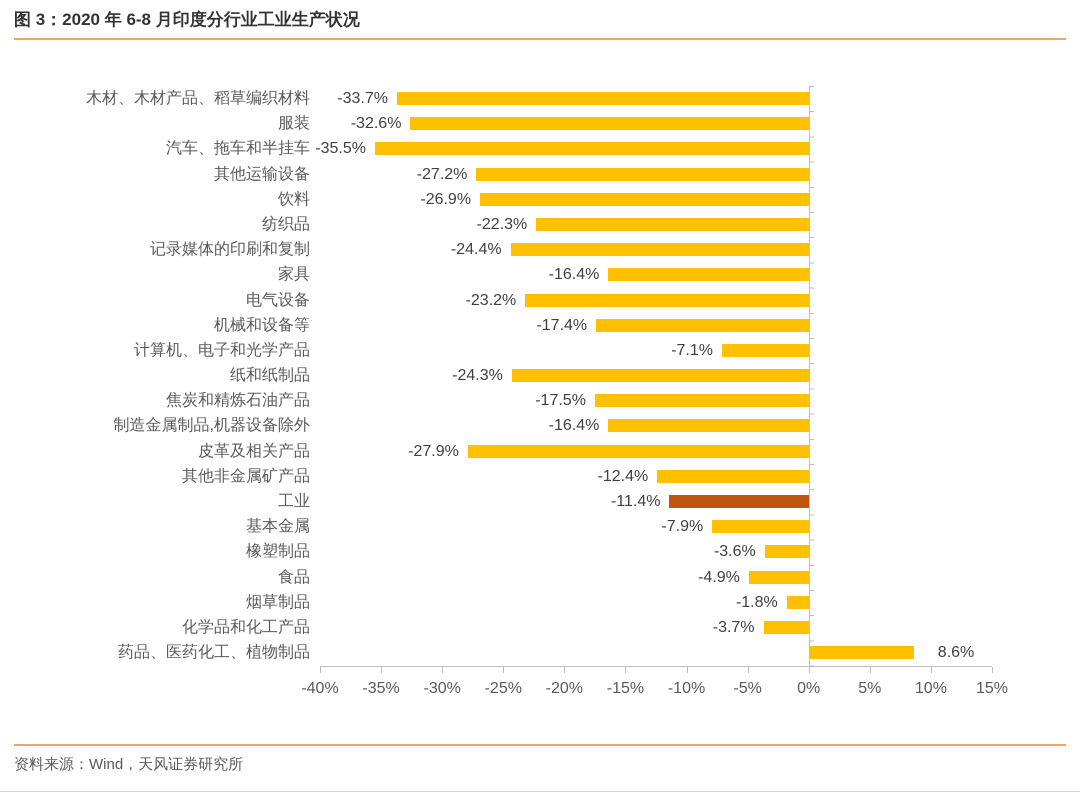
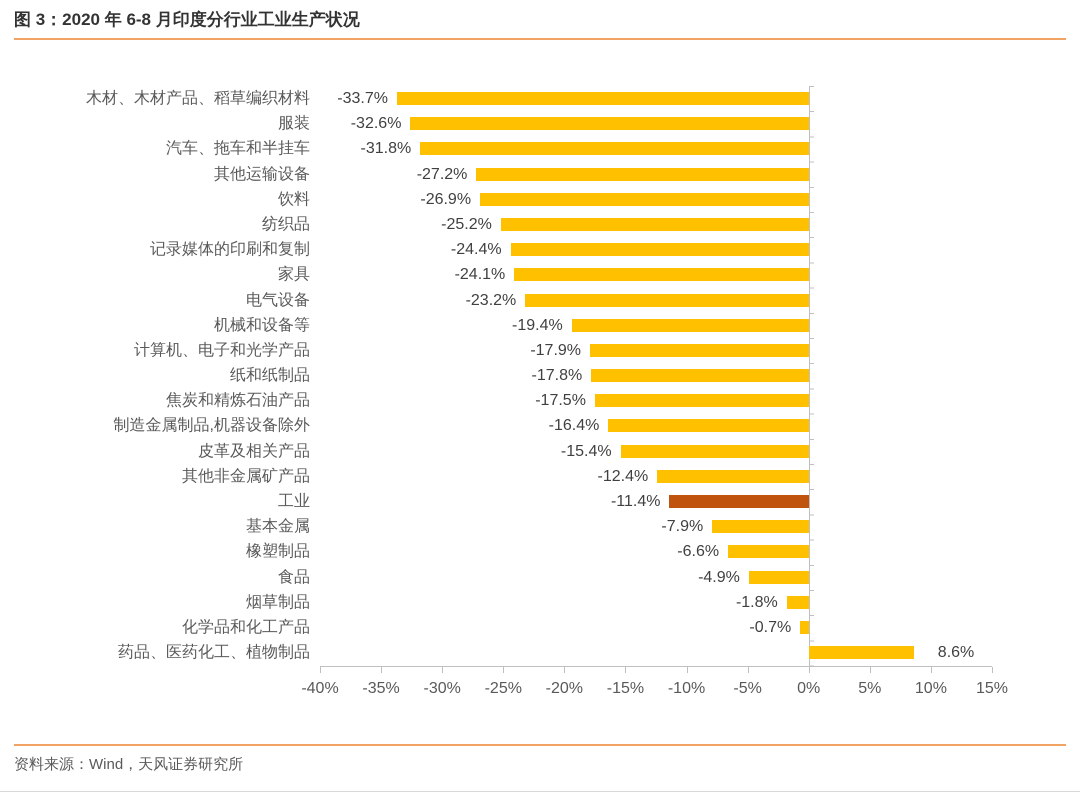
汽车、拖车和半挂车: -35.5% -> -31.8%
纺织品: -22.3% -> -25.2%
家具: -16.4% -> -24.1%
机械和设备等: -17.4% -> -19.4%
计算机、电子和光学产品: -7.1% -> -17.9%
纸和纸制品: -24.3% -> -17.8%
皮革及相关产品: -27.9% -> -15.4%
橡塑制品: -3.6% -> -6.6%
化学品和化工产品: -3.7% -> -0.7%
